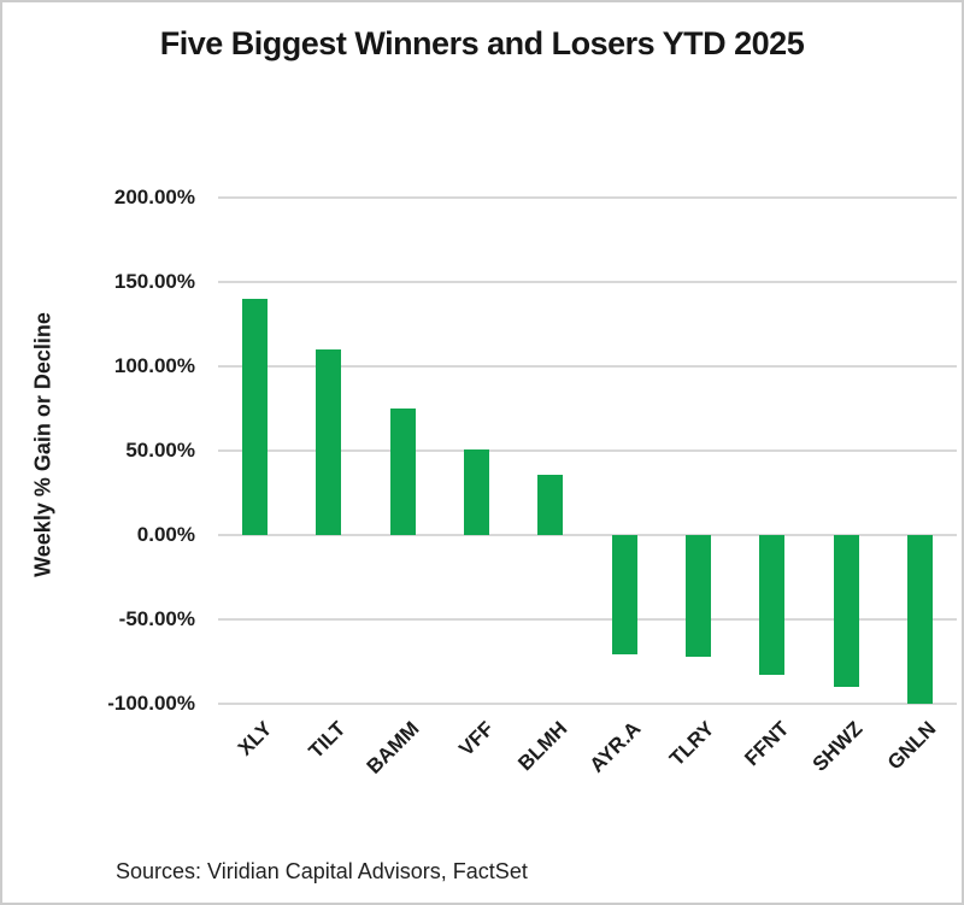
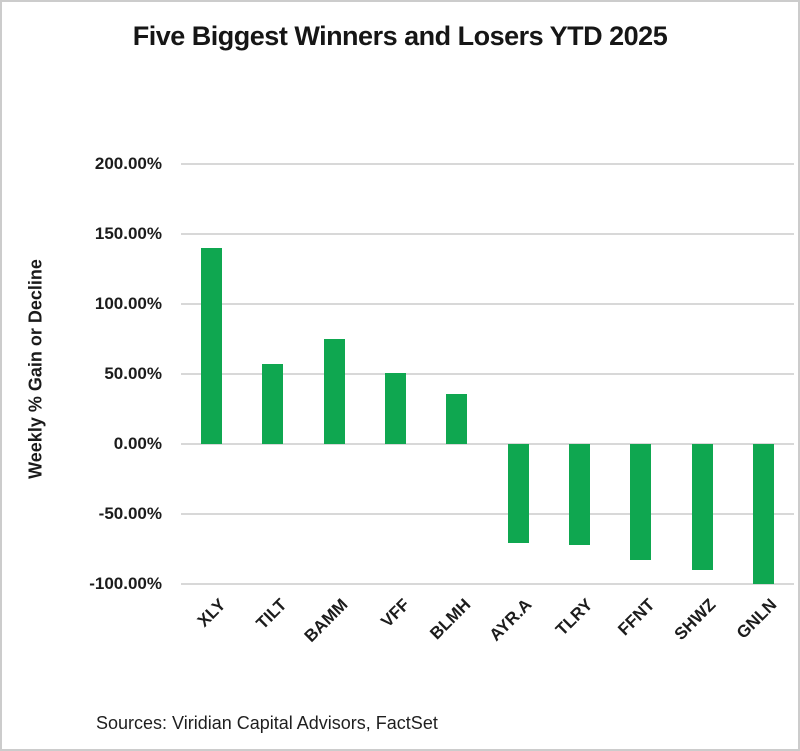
TILT: 110% -> 57%
